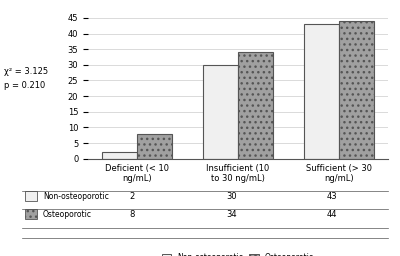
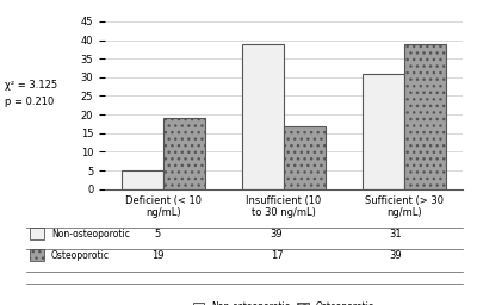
Non-osteoporotic/Deficient (< 10 ng/mL): 2 -> 5
Osteoporotic/Deficient (< 10 ng/mL): 8 -> 19
Non-osteoporotic/Insufficient (10 to 30 ng/mL): 30 -> 39
Osteoporotic/Insufficient (10 to 30 ng/mL): 34 -> 17
Non-osteoporotic/Sufficient (> 30 ng/mL): 43 -> 31
Osteoporotic/Sufficient (> 30 ng/mL): 44 -> 39
